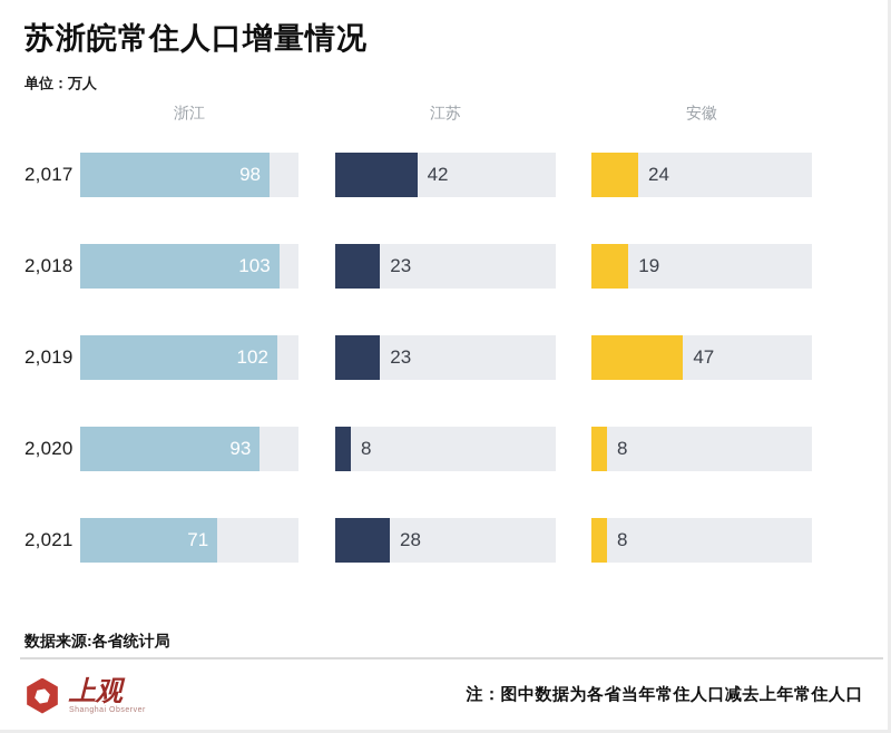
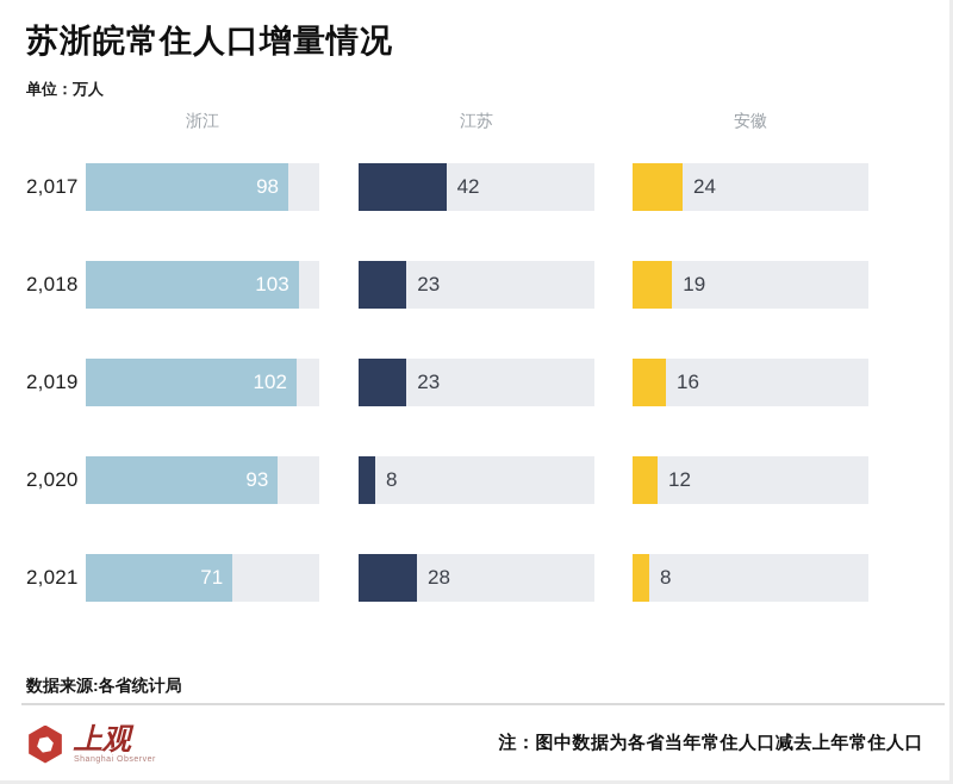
安徽/2,019: 47 -> 16
安徽/2,020: 8 -> 12
